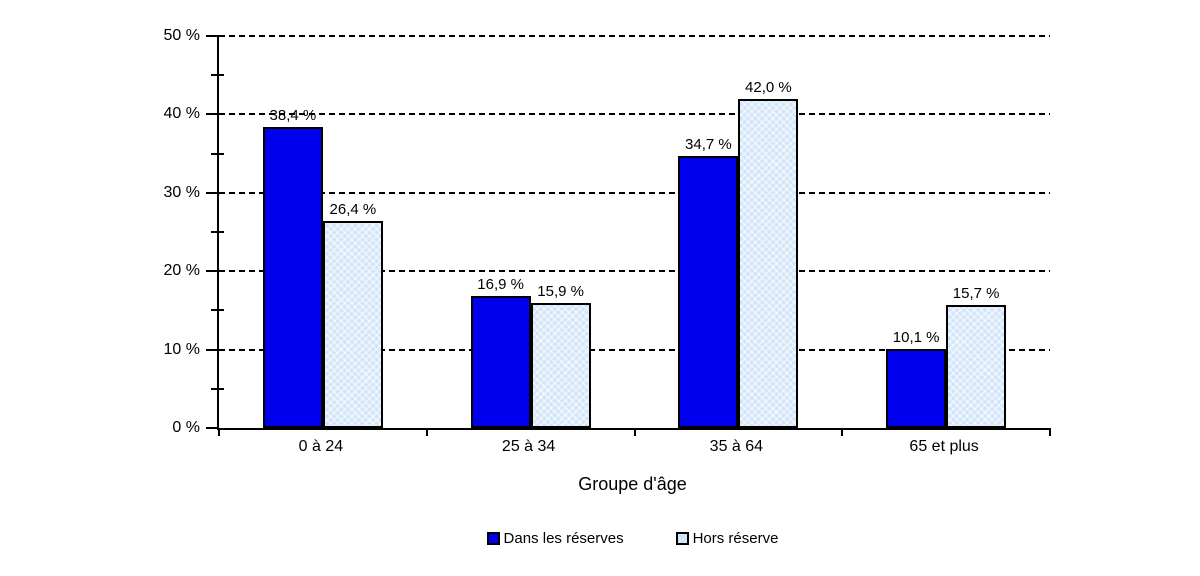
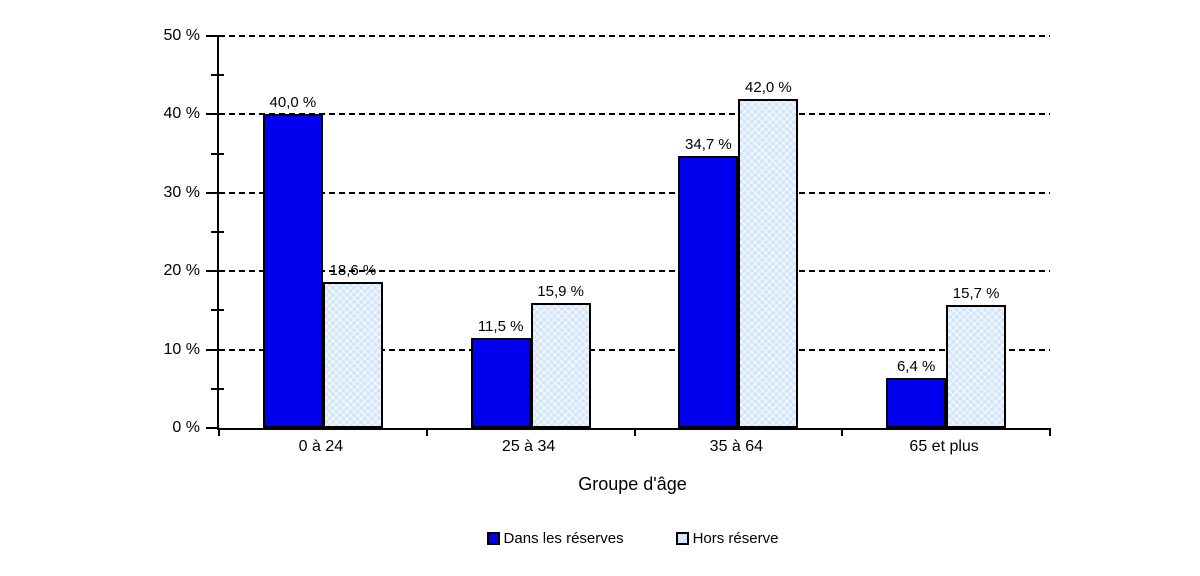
Dans les réserves/0 à 24: 38,4 -> 40,0
Hors réserve/0 à 24: 26,4 -> 18,6
Dans les réserves/25 à 34: 16,9 -> 11,5
Dans les réserves/65 et plus: 10,1 -> 6,4
